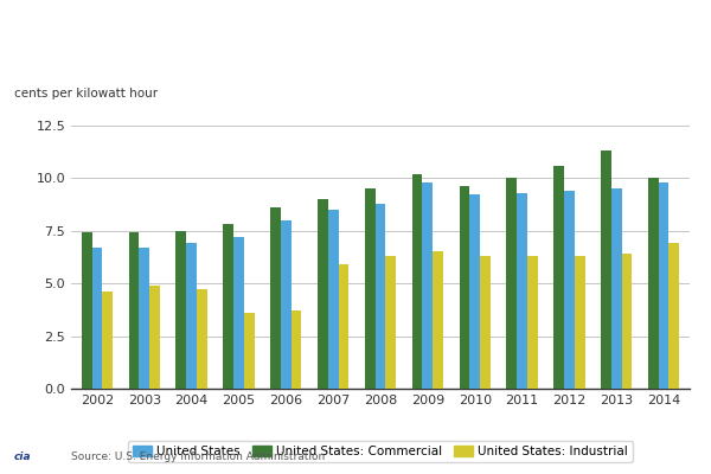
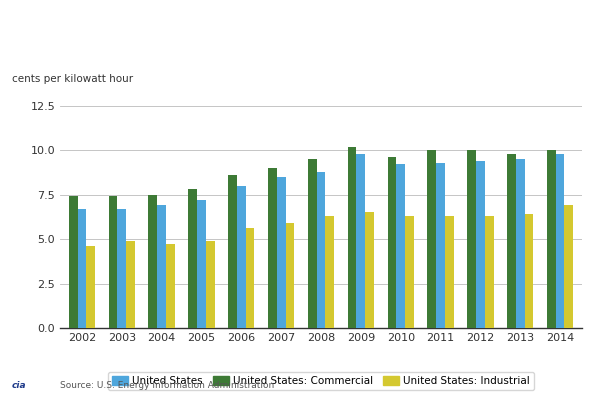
United States: Industrial/2005: 3.6 -> 4.9
United States: Industrial/2006: 3.7 -> 5.6
United States: Commercial/2012: 10.6 -> 10.0
United States: Commercial/2013: 11.3 -> 9.8
